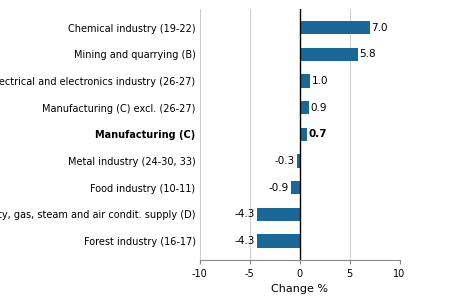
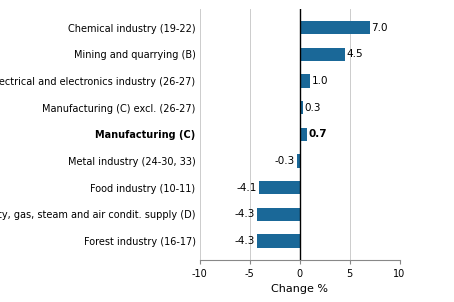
Mining and quarrying (B): 5.8 -> 4.5
Manufacturing (C) excl. (26-27): 0.9 -> 0.3
Food industry (10-11): -0.9 -> -4.1
